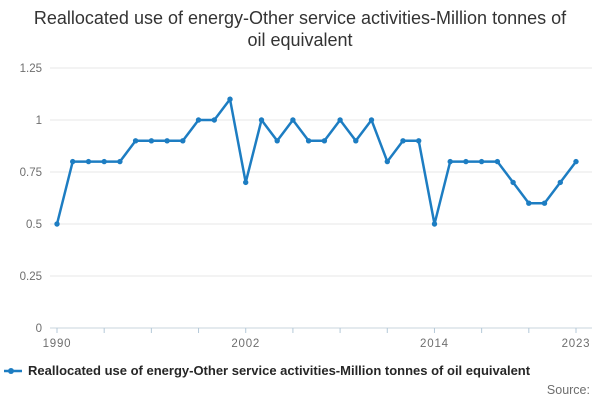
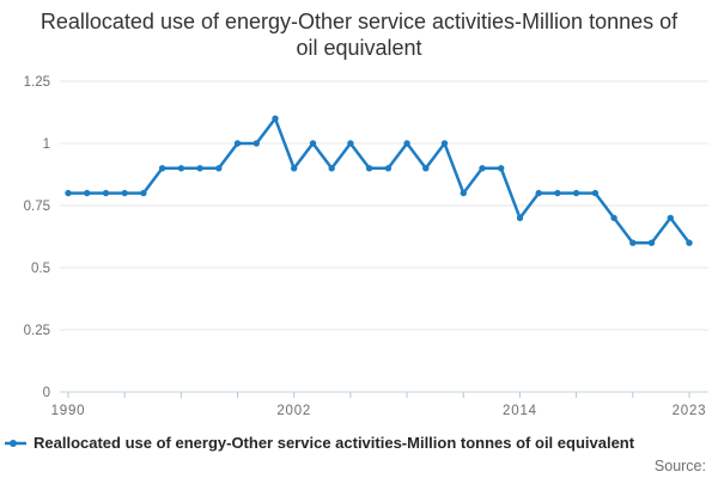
1990: 0.5 -> 0.8
2002: 0.7 -> 0.9
2014: 0.5 -> 0.7
2023: 0.8 -> 0.6
